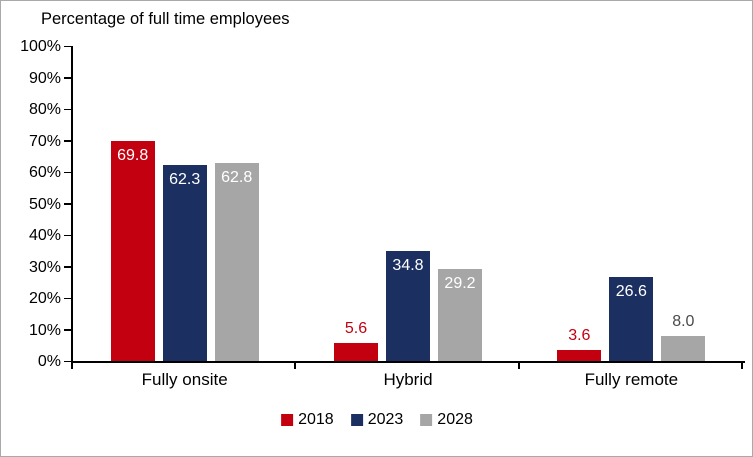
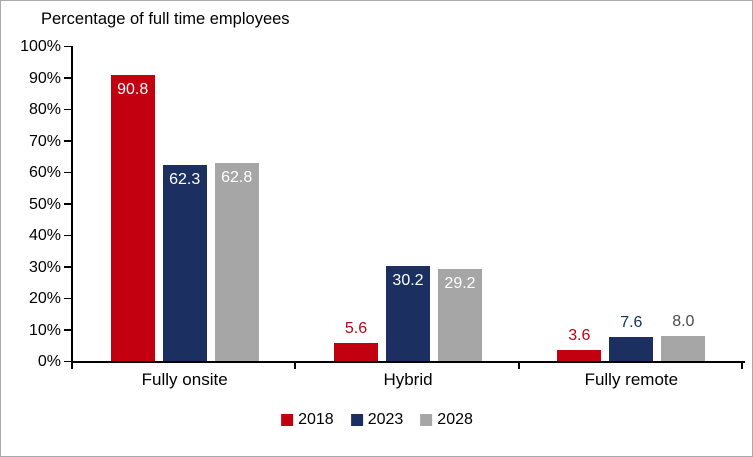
2018/Fully onsite: 69.8 -> 90.8
2023/Hybrid: 34.8 -> 30.2
2023/Fully remote: 26.6 -> 7.6
